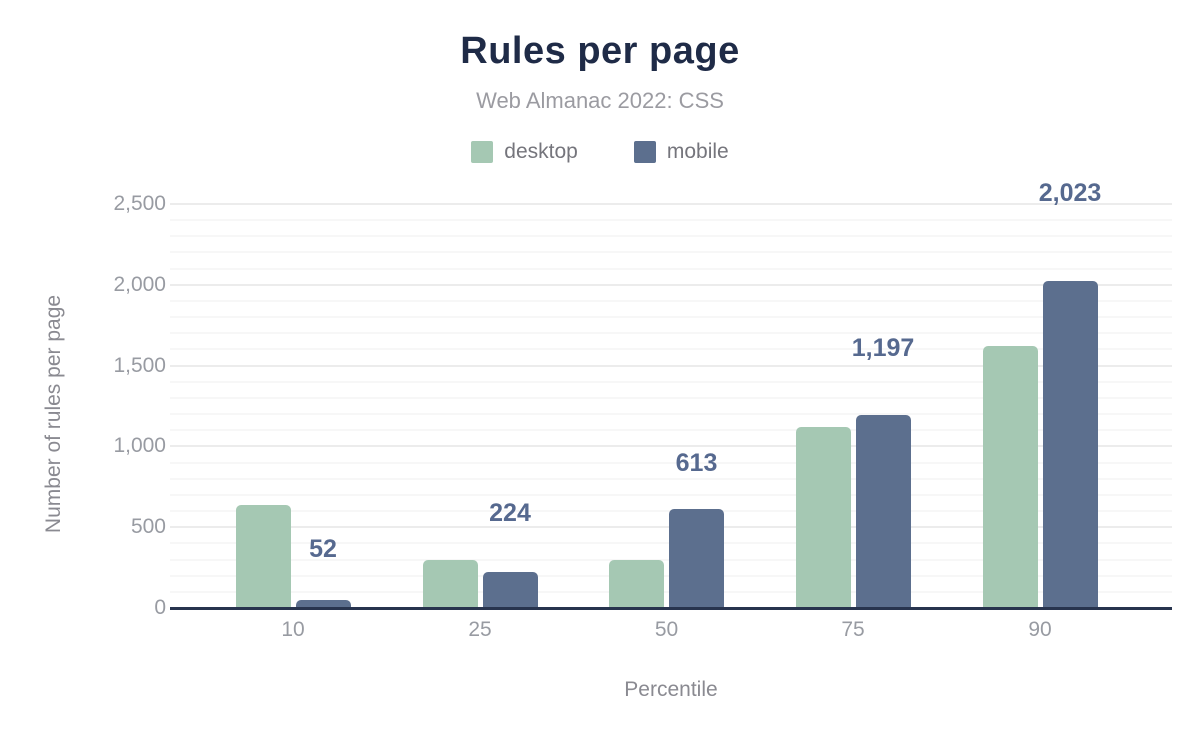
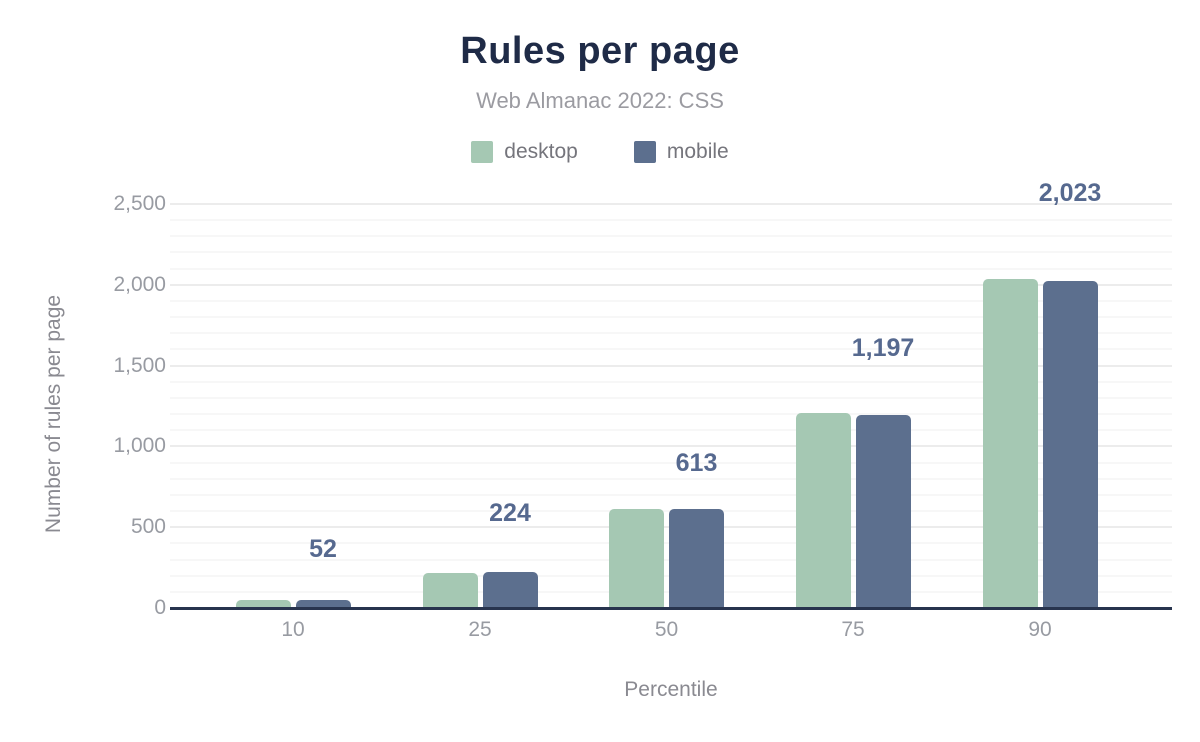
desktop/10: 640 -> 50
desktop/25: 300 -> 220
desktop/50: 300 -> 610
desktop/75: 1120 -> 1200
desktop/90: 1620 -> 2040
